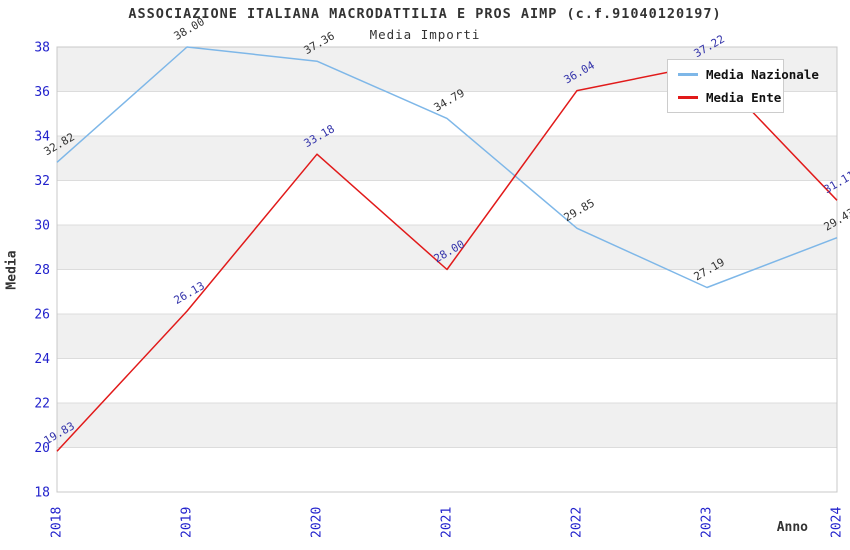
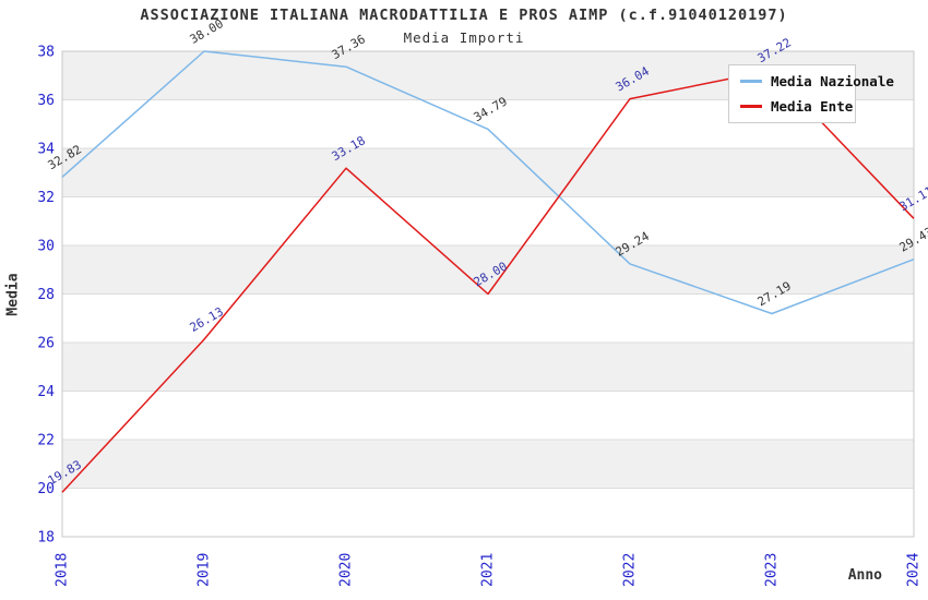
Media Nazionale/2022: 29.85 -> 29.24
